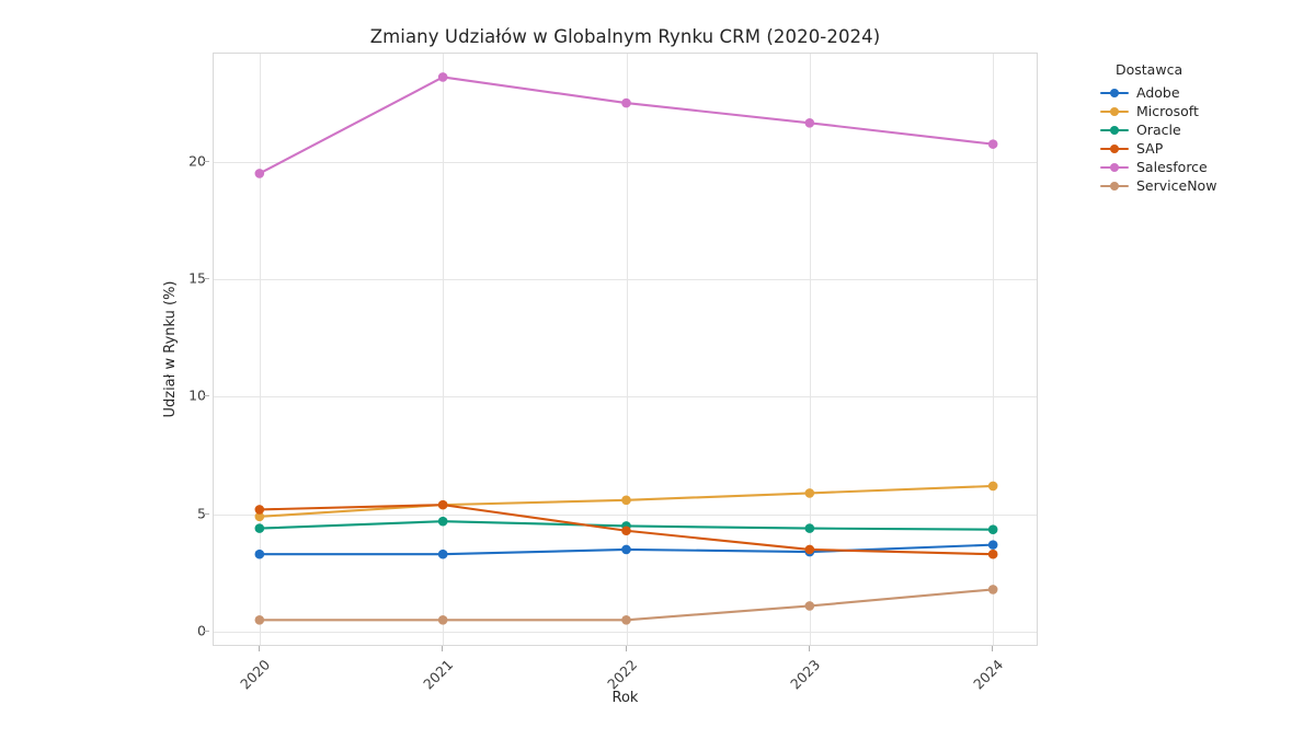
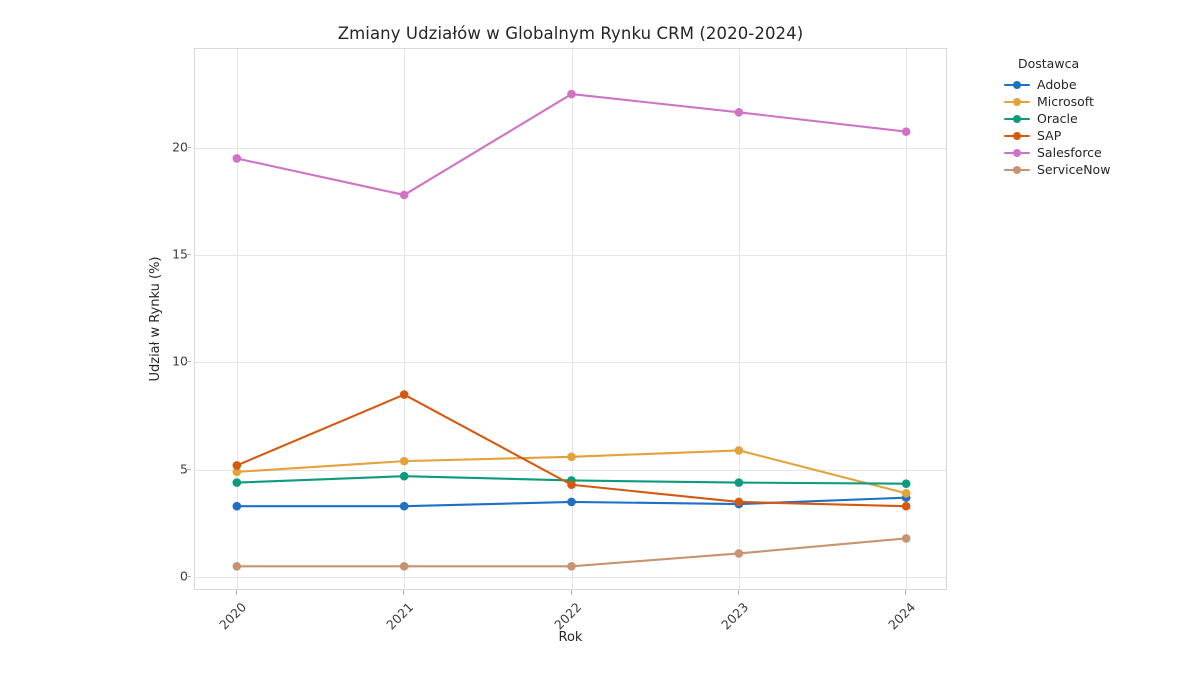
SAP/2021: 5.4 -> 8.5
Salesforce/2021: 23.6 -> 17.8
Microsoft/2024: 6.2 -> 3.9
